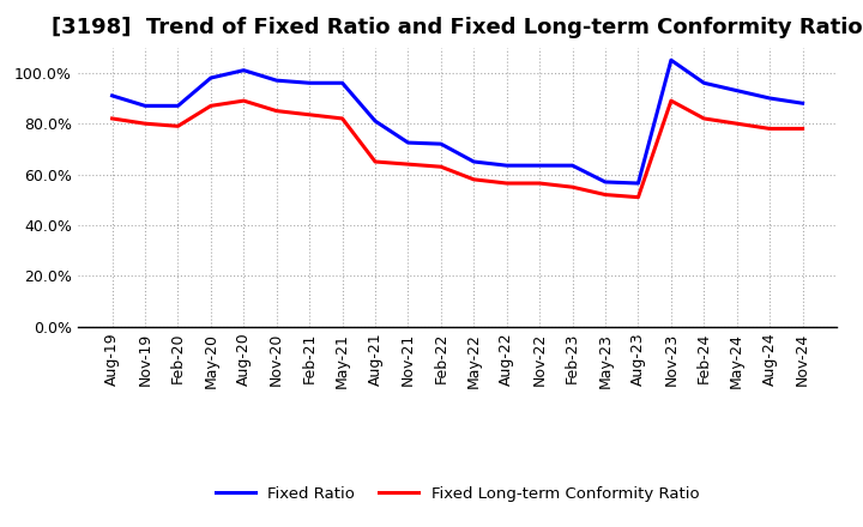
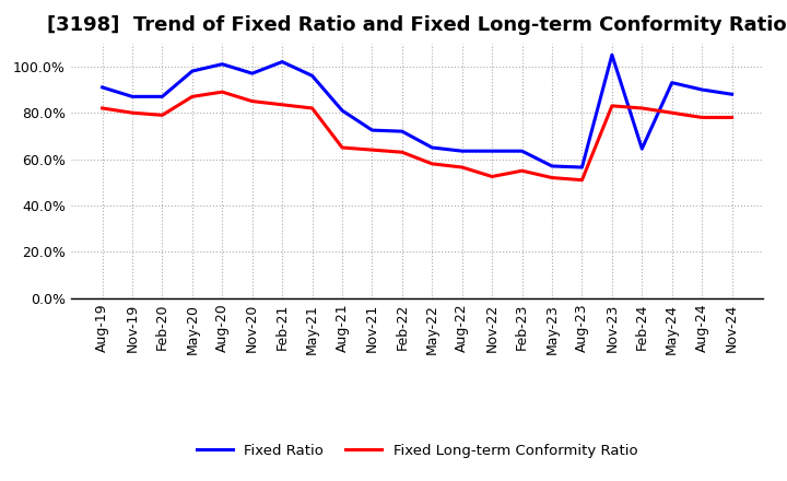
Fixed Ratio/Feb-21: 96.0% -> 102.0%
Fixed Long-term Conformity Ratio/Nov-22: 56.5% -> 52.5%
Fixed Long-term Conformity Ratio/Nov-23: 89.0% -> 83.0%
Fixed Ratio/Feb-24: 96.0% -> 64.5%
